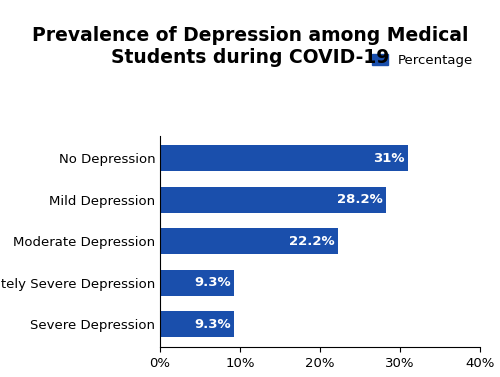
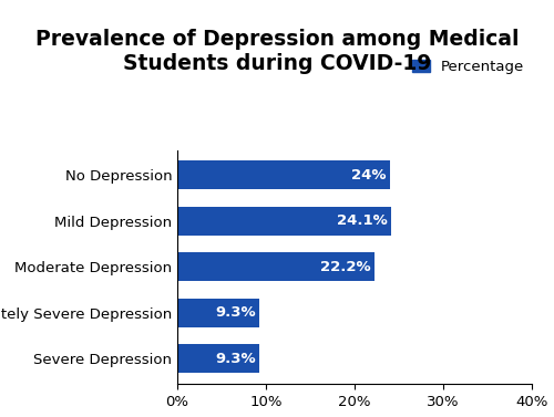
No Depression: 31% -> 24%
Mild Depression: 28.2% -> 24.1%
